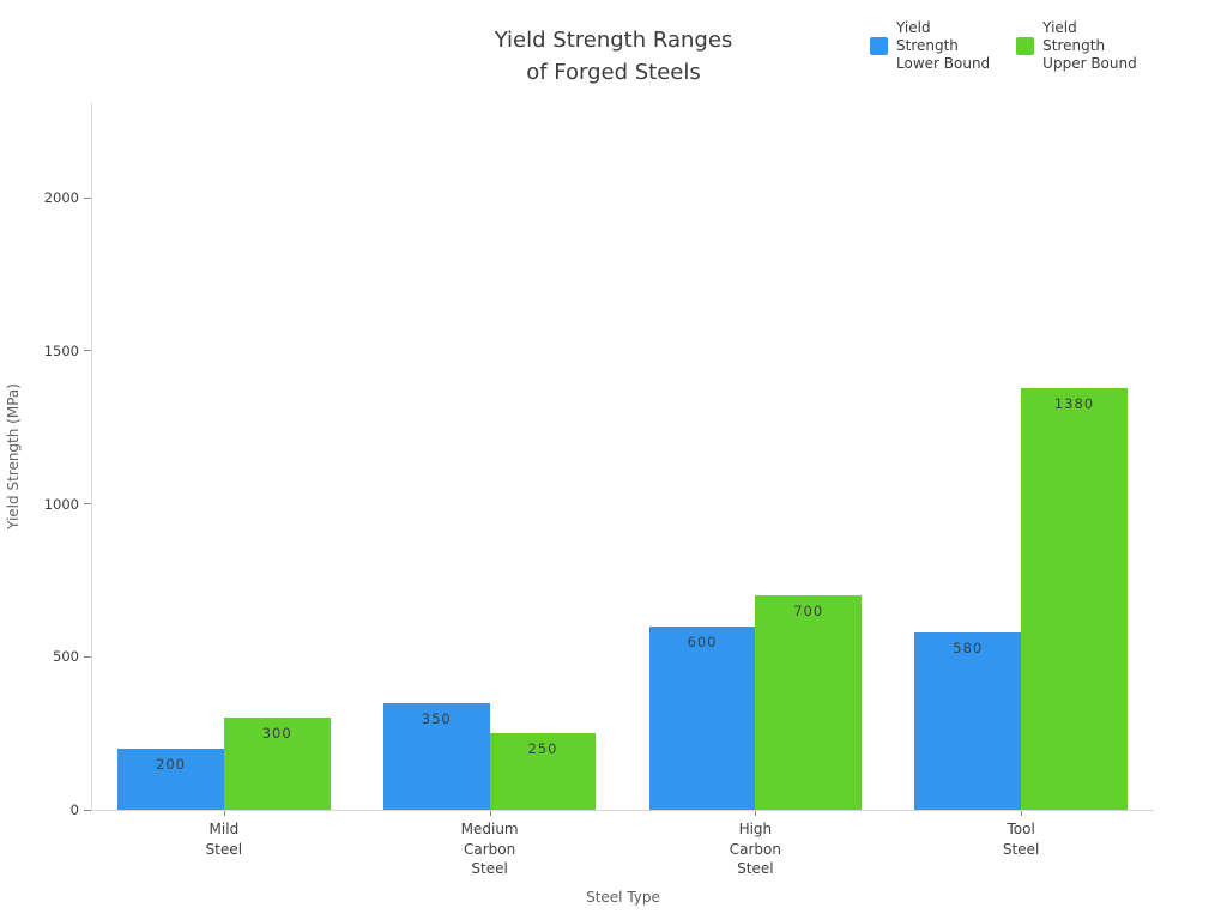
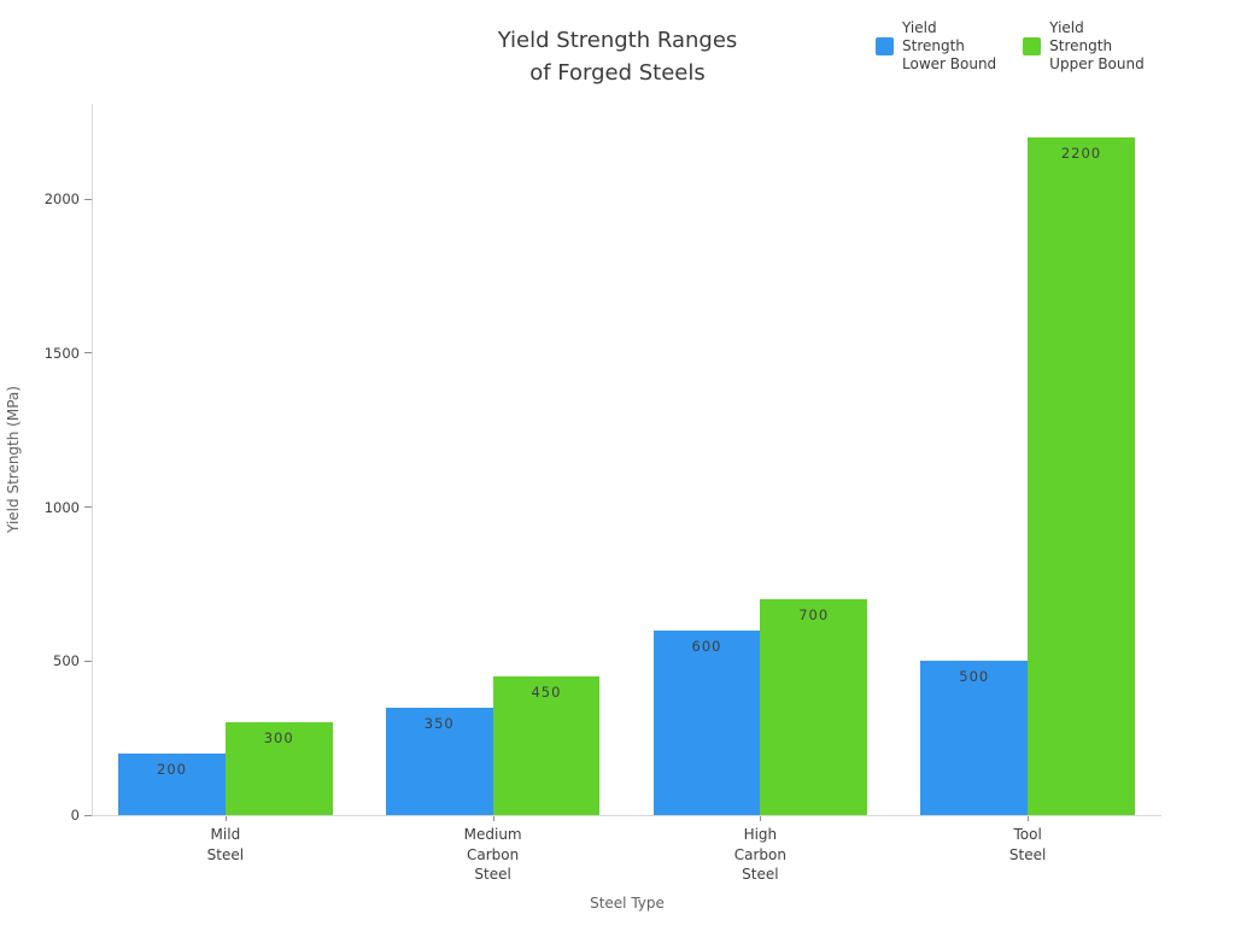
Yield Strength Upper Bound/Medium Carbon Steel: 250 -> 450
Yield Strength Lower Bound/Tool Steel: 580 -> 500
Yield Strength Upper Bound/Tool Steel: 1380 -> 2200
